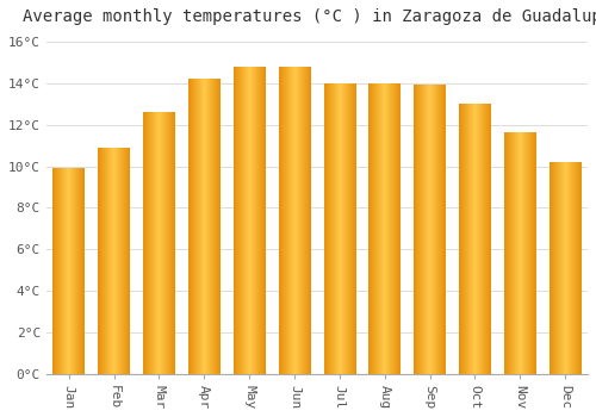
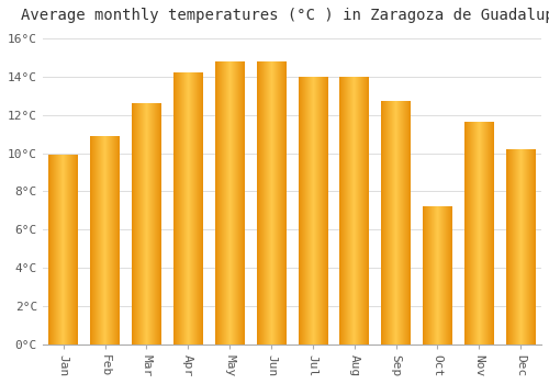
Sep: 13.9°C -> 12.7°C
Oct: 13.0°C -> 7.2°C
